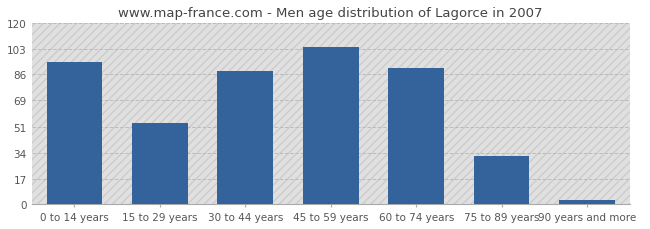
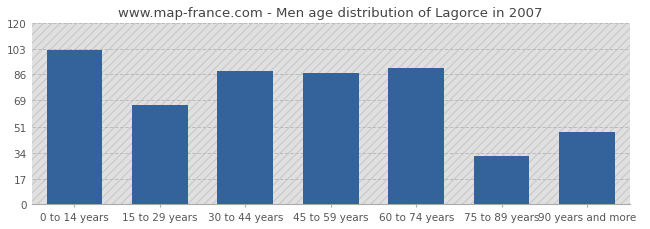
0 to 14 years: 94 -> 102
15 to 29 years: 54 -> 66
45 to 59 years: 104 -> 87
90 years and more: 3 -> 48
